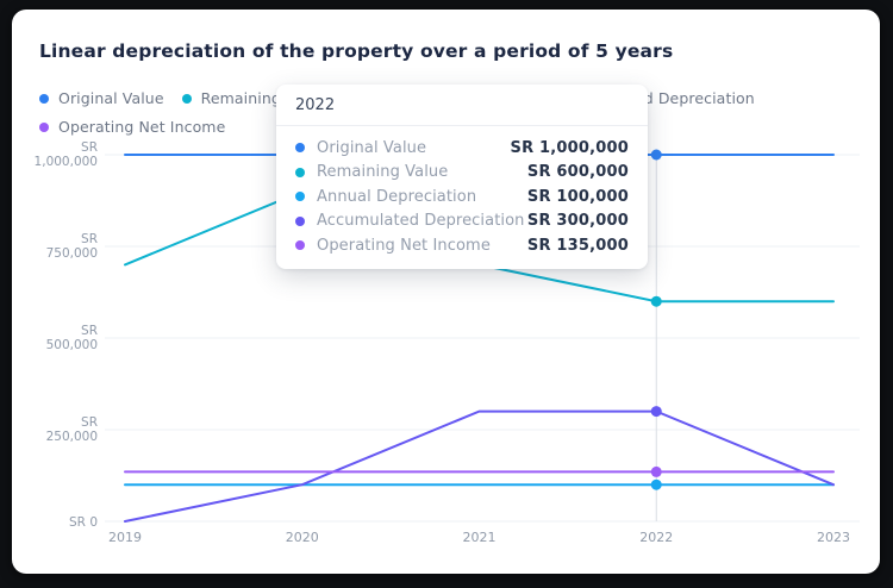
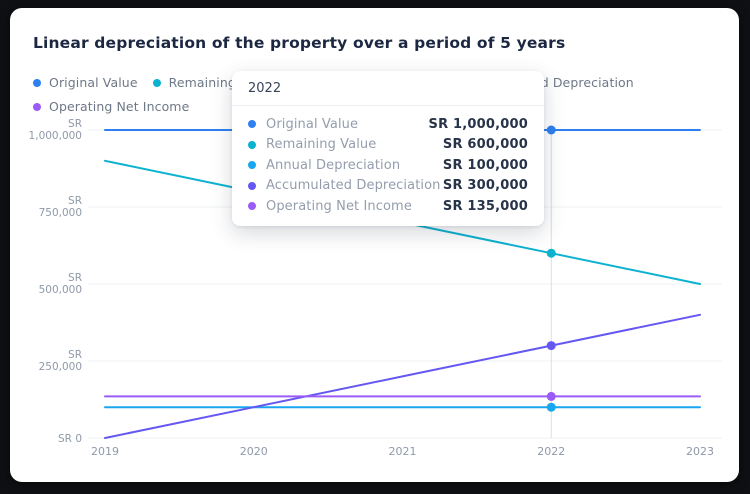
Remaining Value/2019: 700000 -> 900000
Remaining Value/2020: 900000 -> 800000
Accumulated Depreciation/2021: 300000 -> 200000
Remaining Value/2023: 600000 -> 500000
Accumulated Depreciation/2023: 100000 -> 400000
